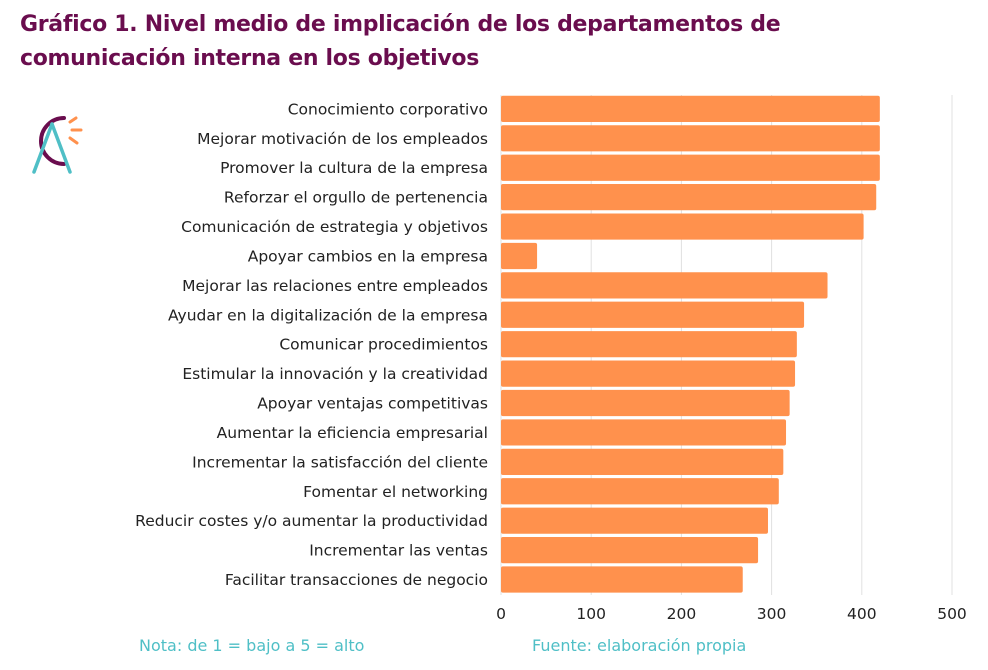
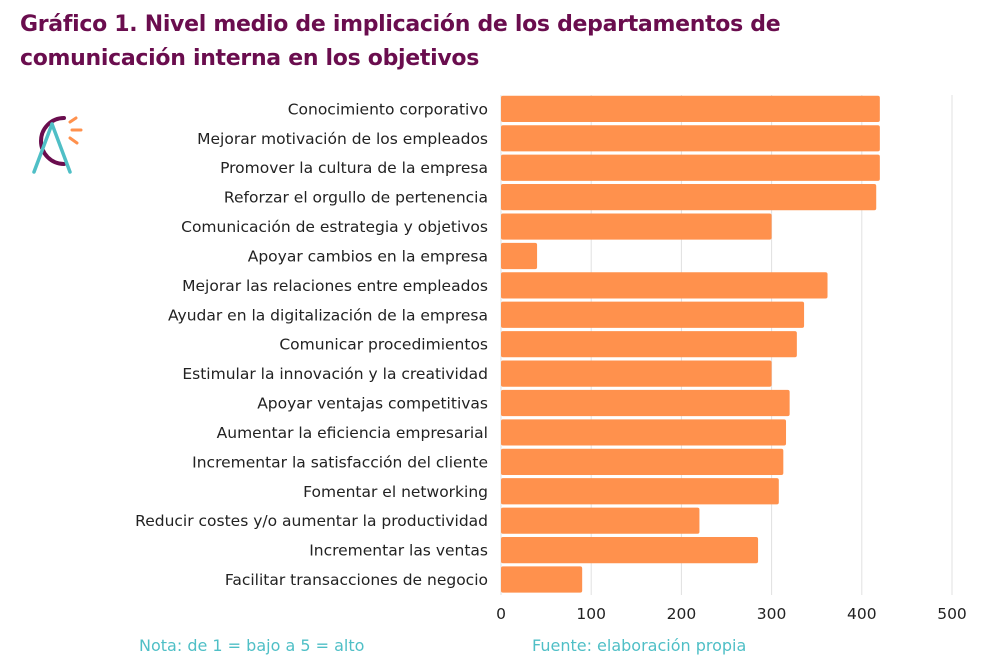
Comunicación de estrategia y objetivos: 400 -> 300
Estimular la innovación y la creatividad: 330 -> 300
Reducir costes y/o aumentar la productividad: 300 -> 220
Facilitar transacciones de negocio: 270 -> 90
